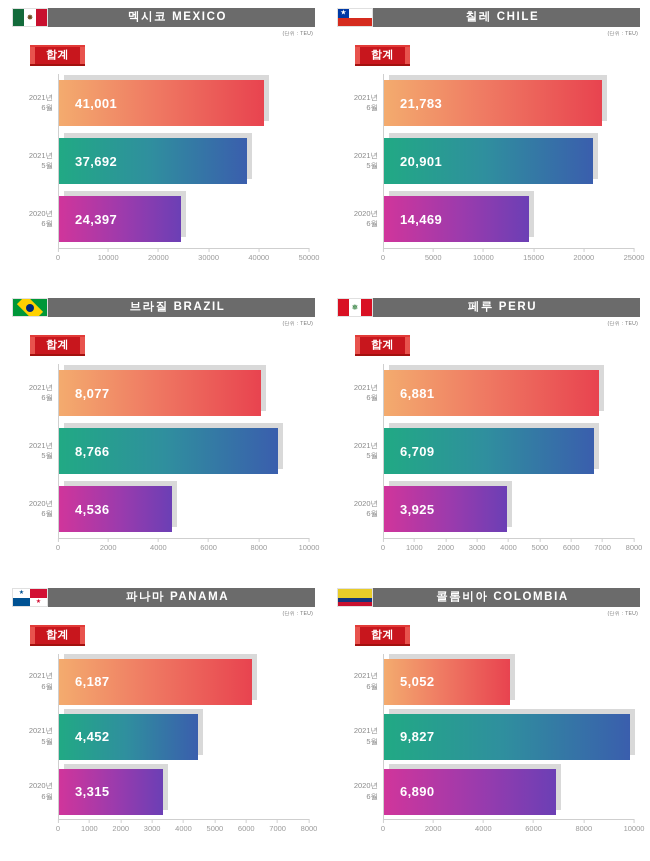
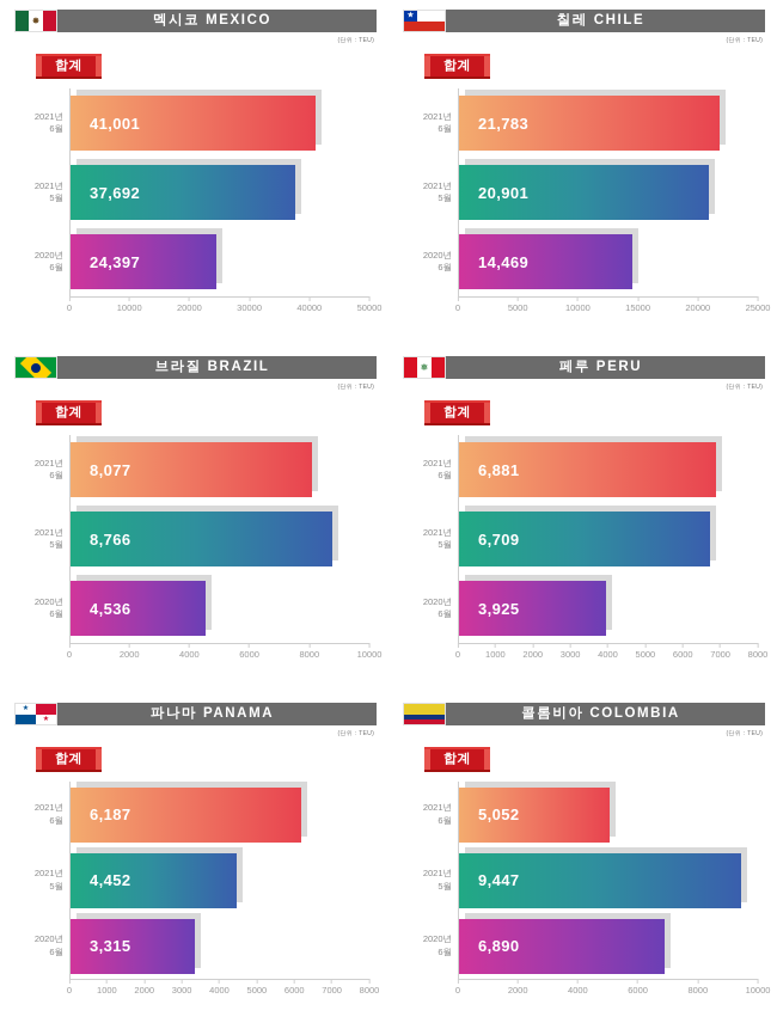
콜롬비아 COLOMBIA/2021년 5월: 9,827 -> 9,447
